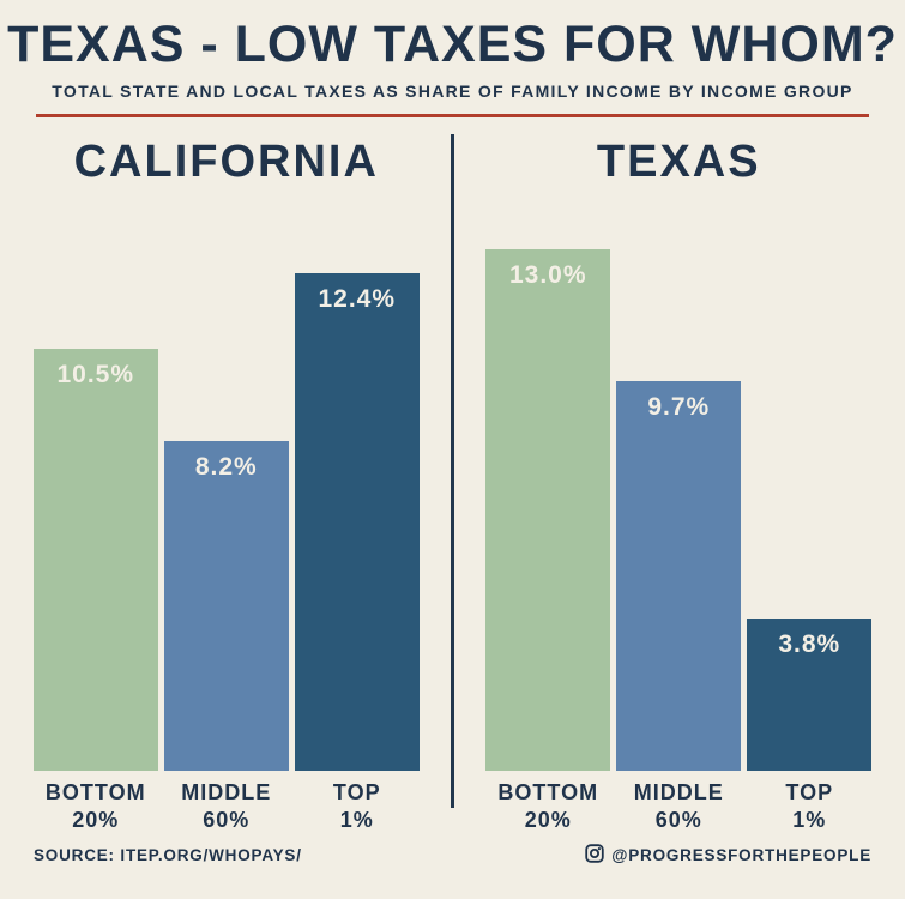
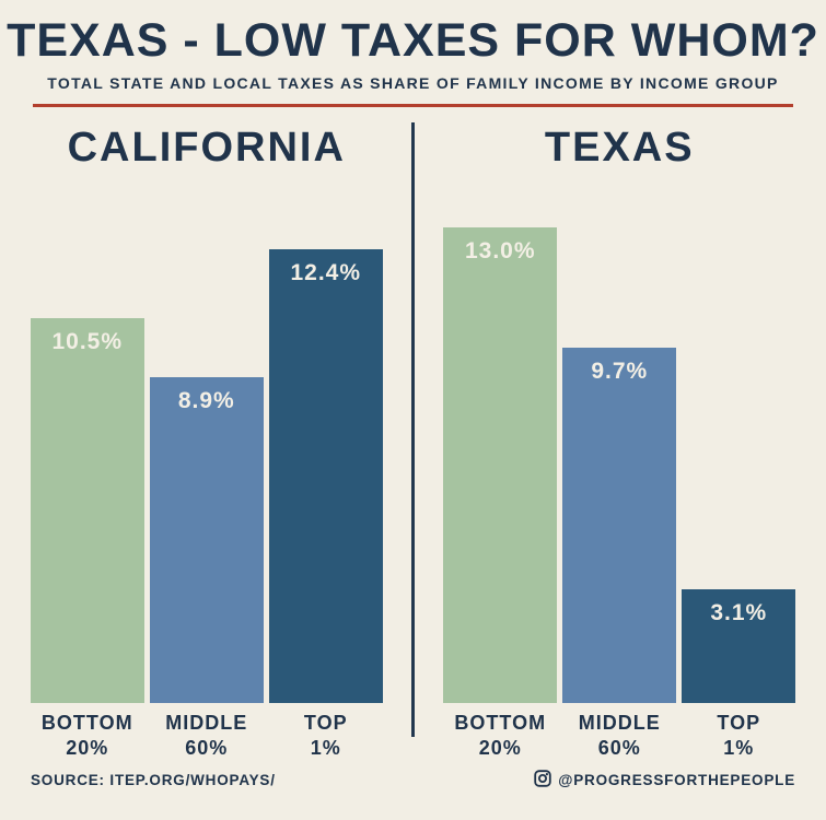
CALIFORNIA/MIDDLE 60%: 8.2% -> 8.9%
TEXAS/TOP 1%: 3.8% -> 3.1%
